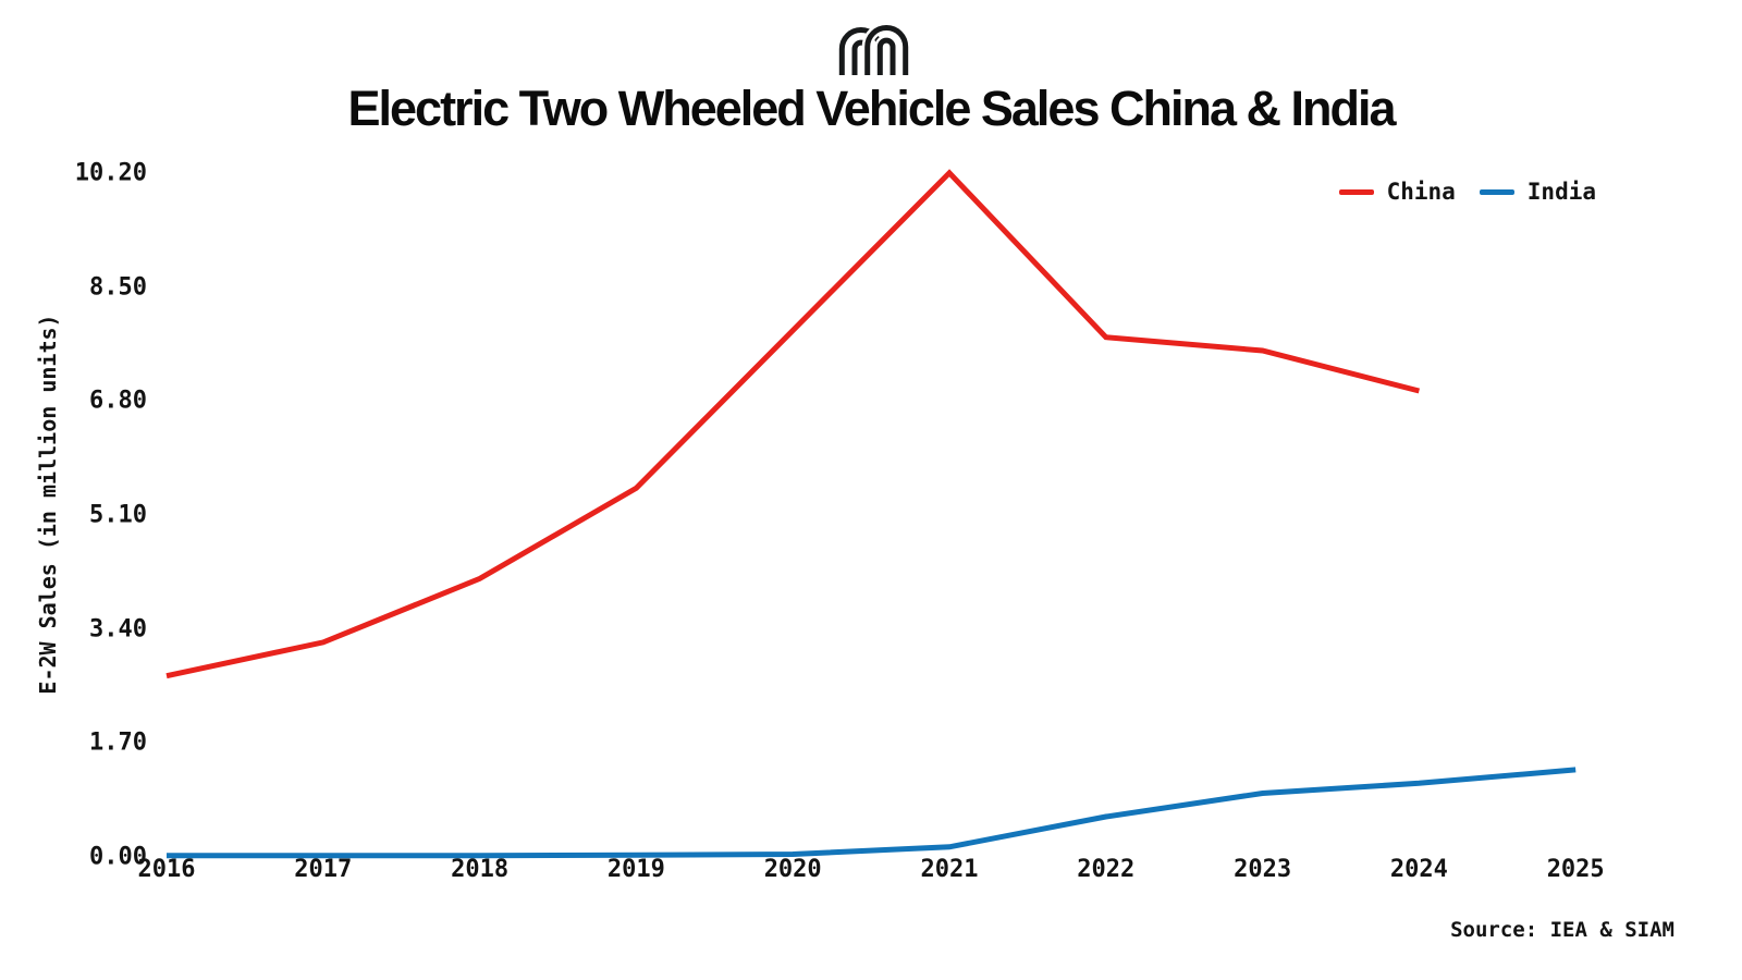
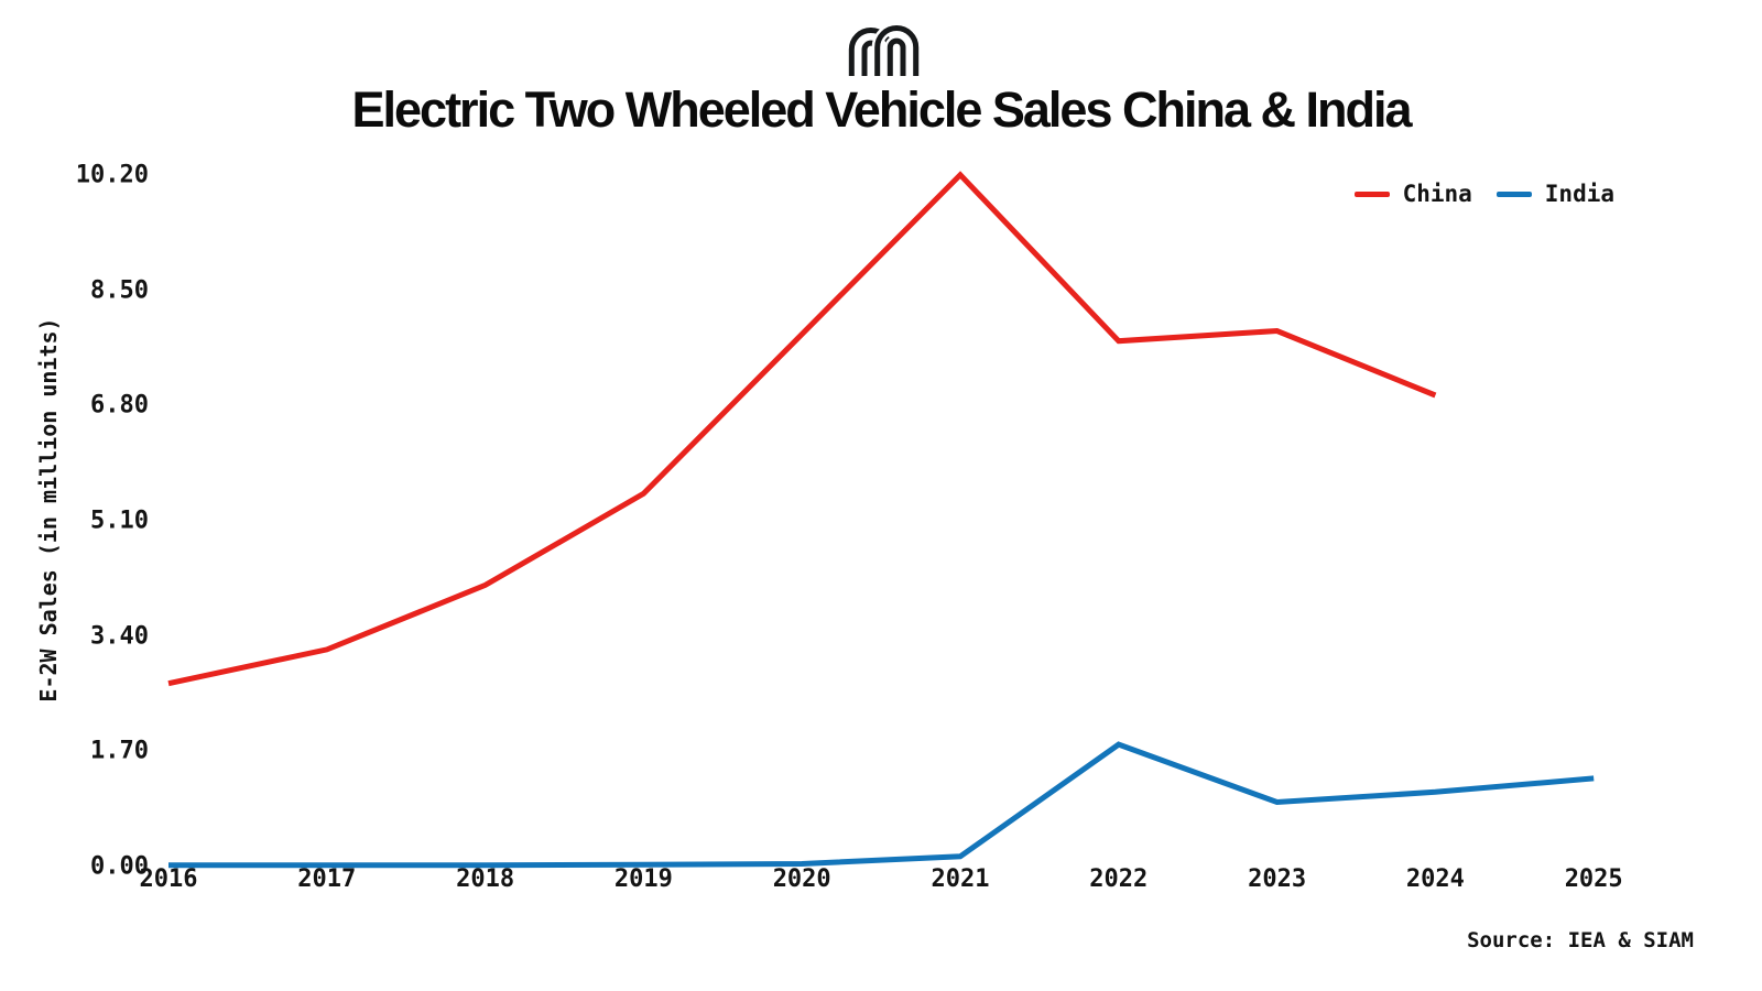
India/2022: 0.6 -> 1.8
China/2023: 7.5 -> 7.9
